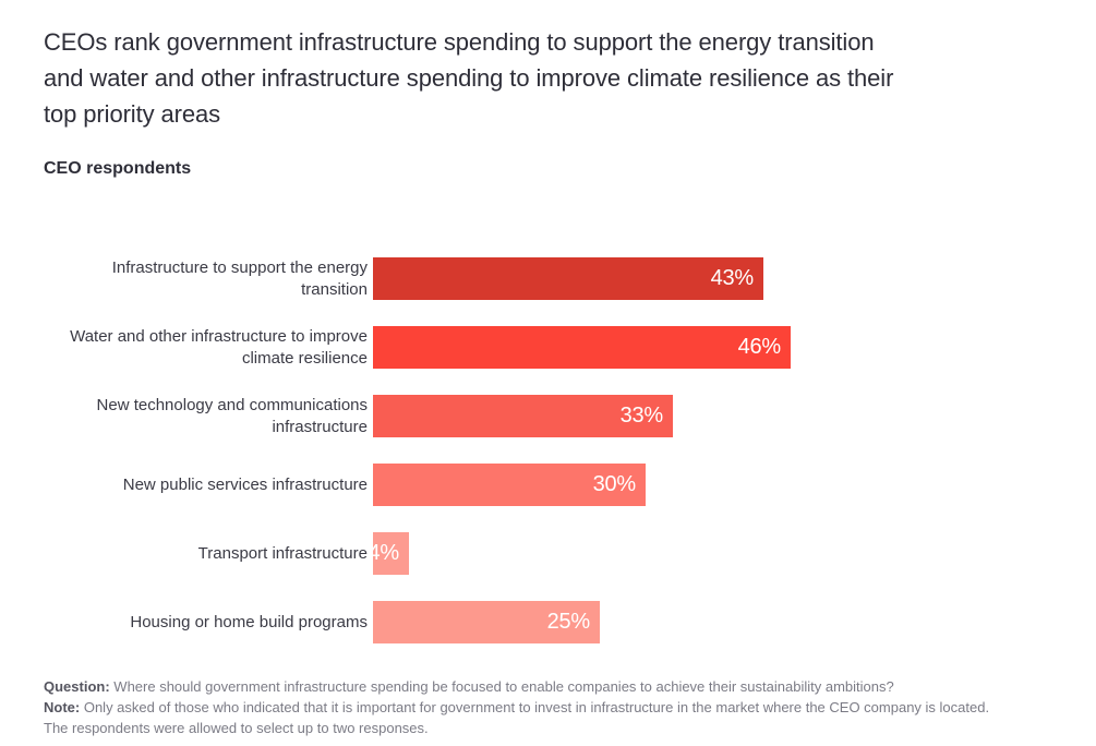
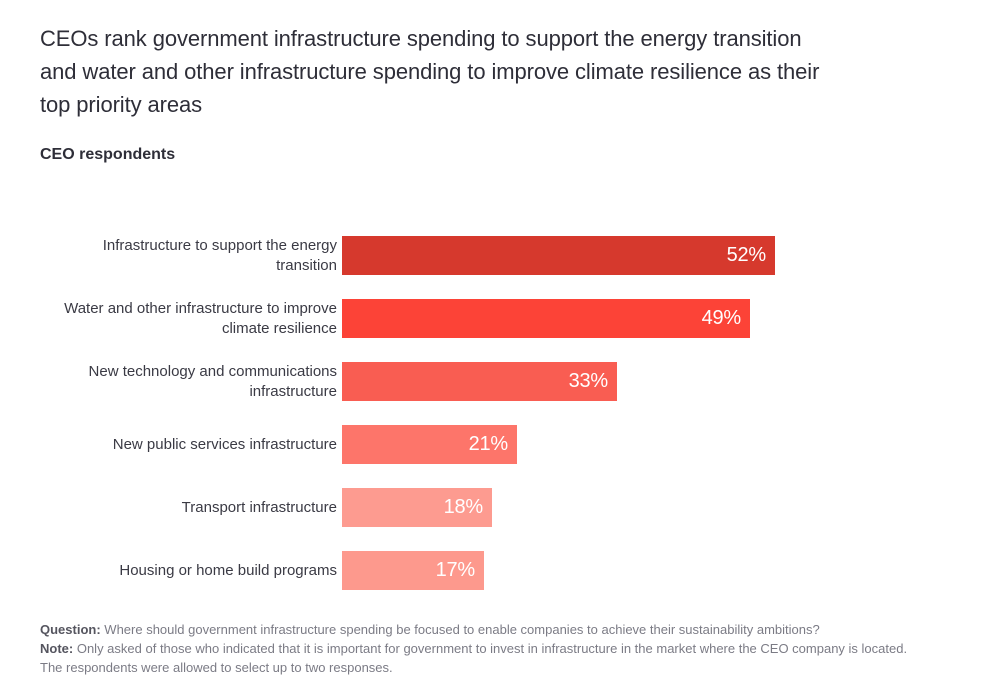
Infrastructure to support the energy transition: 43% -> 52%
Water and other infrastructure to improve climate resilience: 46% -> 49%
New public services infrastructure: 30% -> 21%
Transport infrastructure: 4% -> 18%
Housing or home build programs: 25% -> 17%
